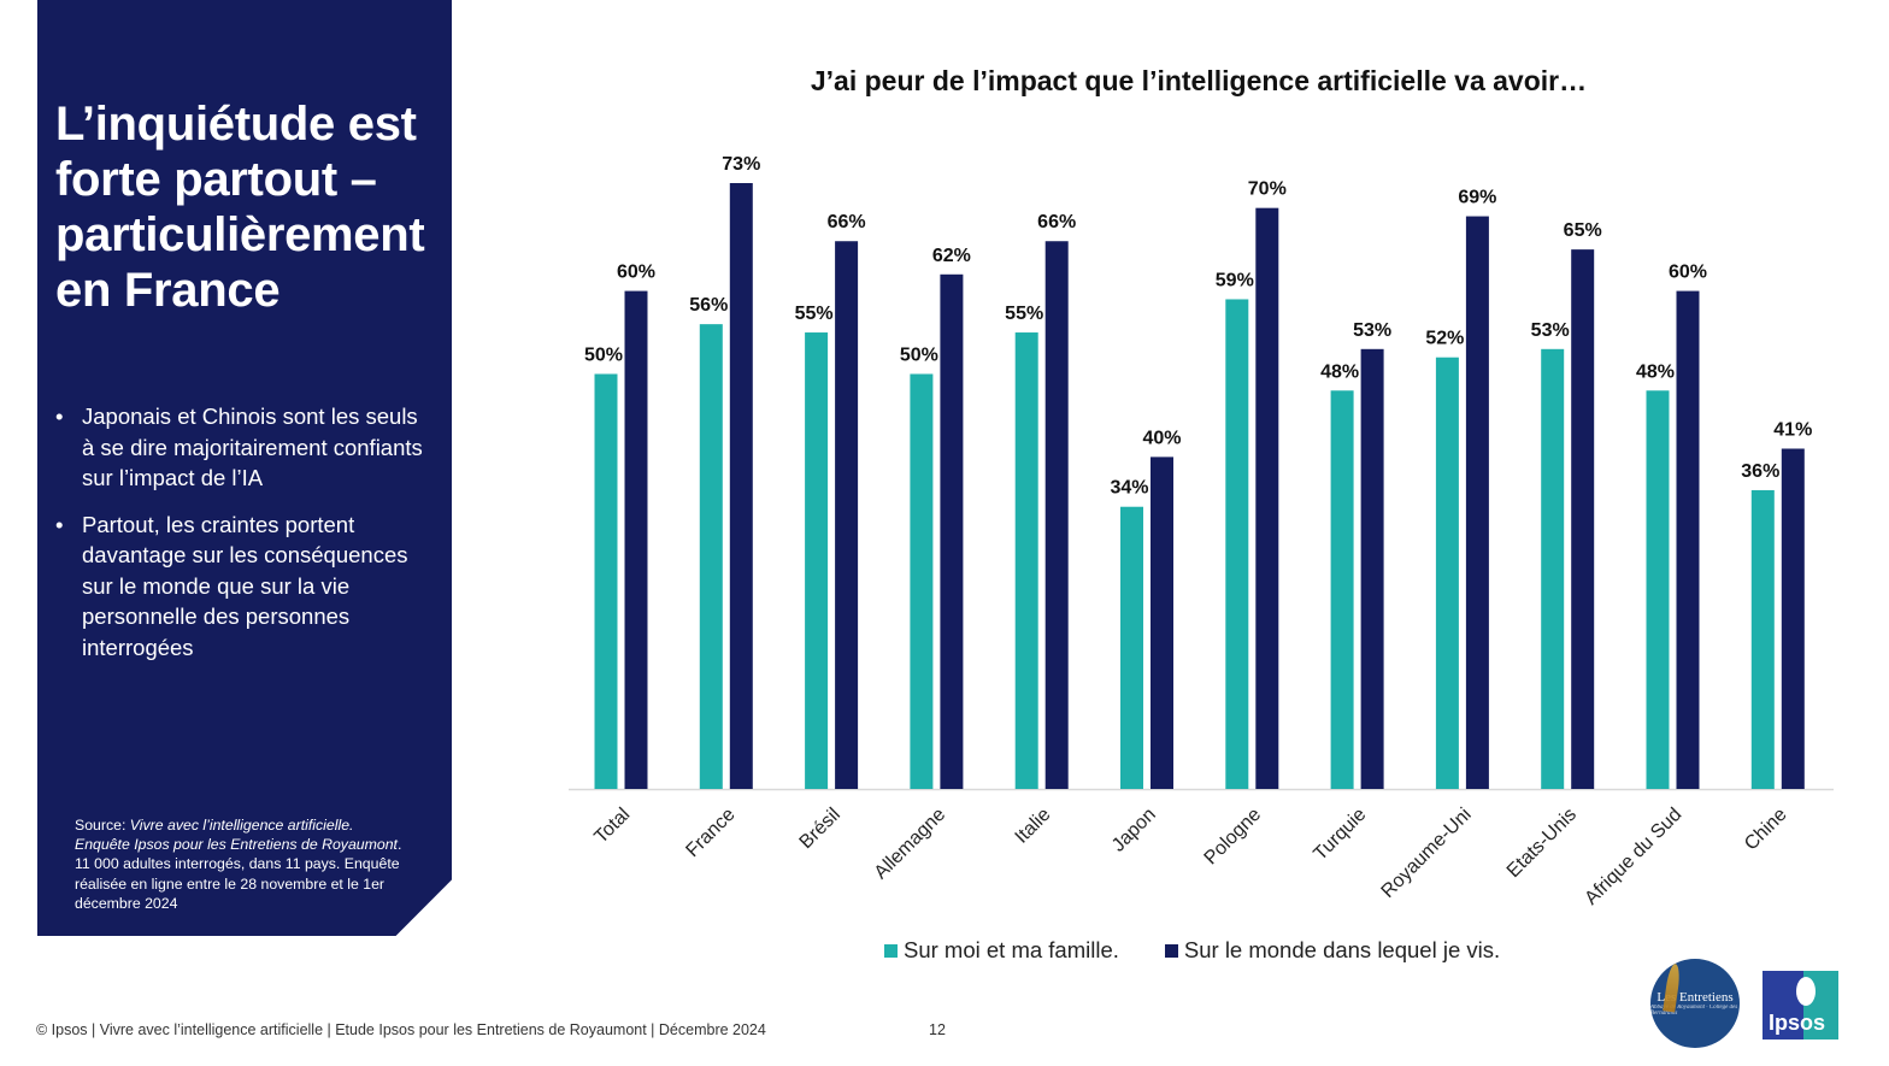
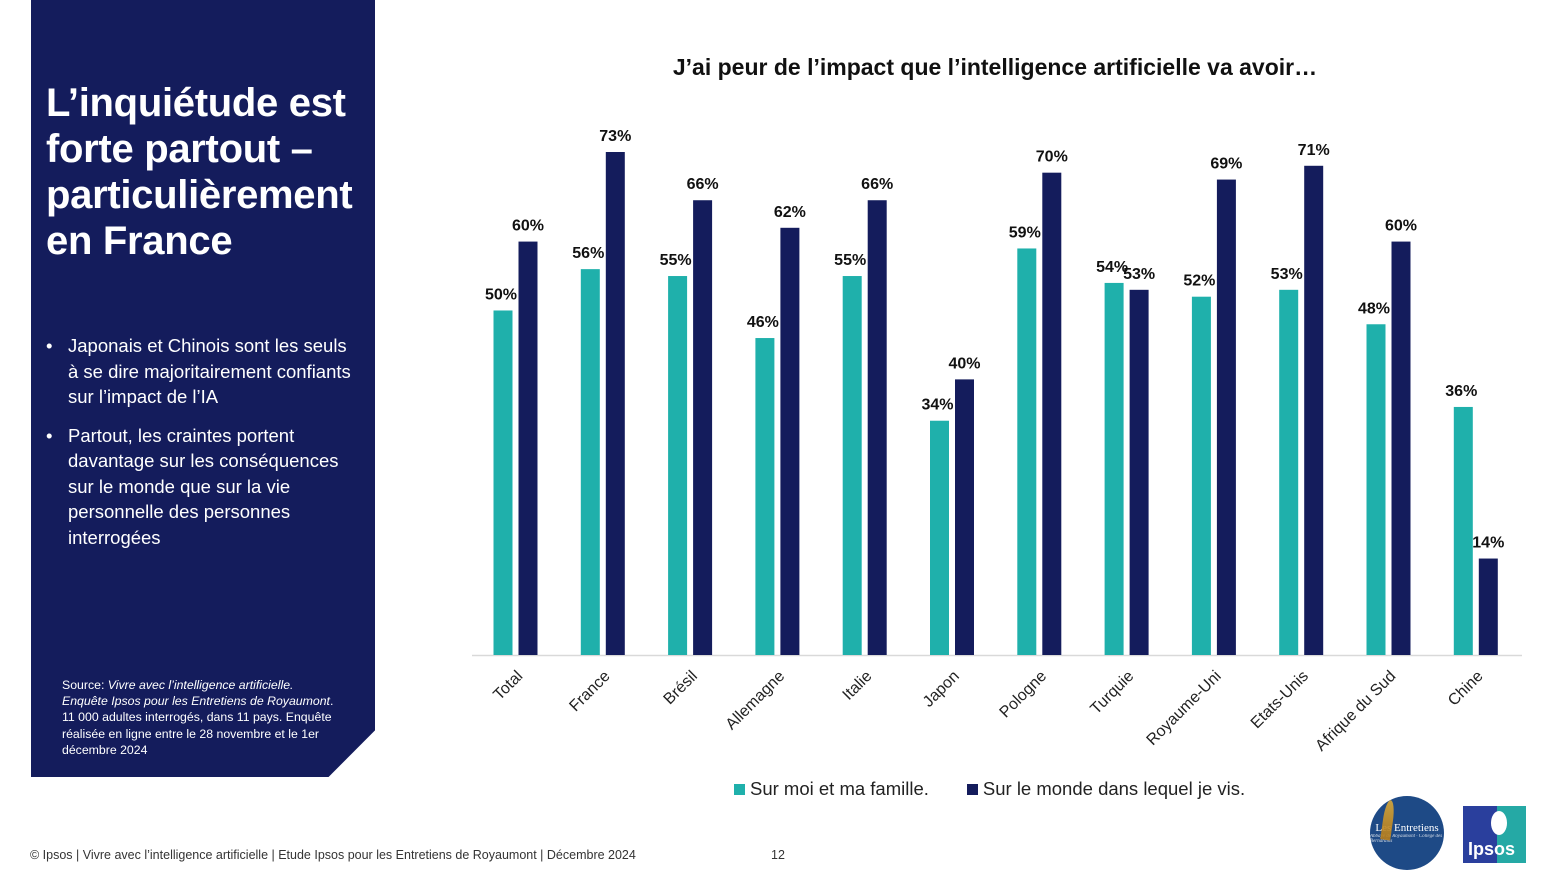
Sur moi et ma famille./Allemagne: 50% -> 46%
Sur moi et ma famille./Turquie: 48% -> 54%
Sur le monde dans lequel je vis./Etats-Unis: 65% -> 71%
Sur le monde dans lequel je vis./Chine: 41% -> 14%
